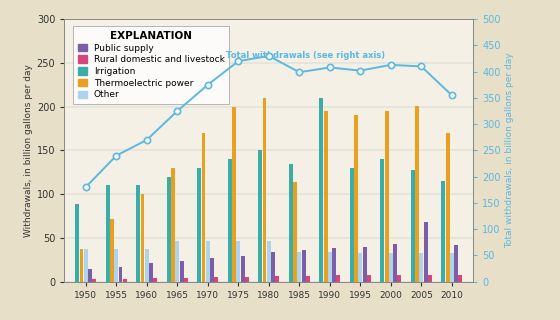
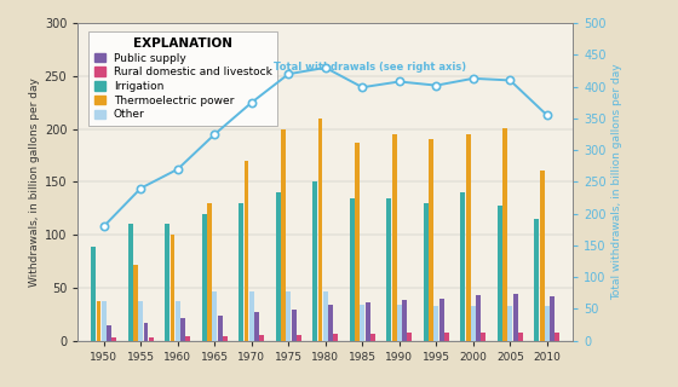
Thermoelectric power/1985: 114 -> 187
Irrigation/1990: 210 -> 135
Public supply/2005: 68 -> 44
Thermoelectric power/2010: 170 -> 161
